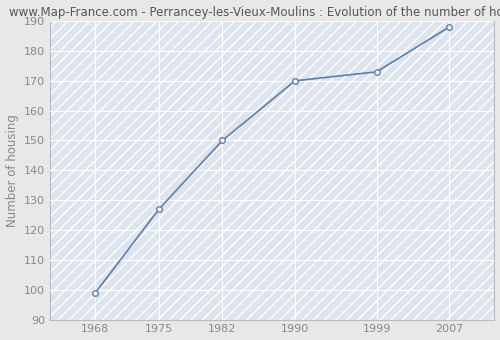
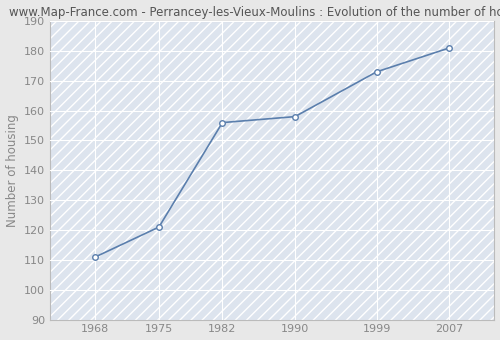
1968: 99 -> 111
1975: 127 -> 121
1982: 150 -> 156
1990: 170 -> 158
2007: 188 -> 181
